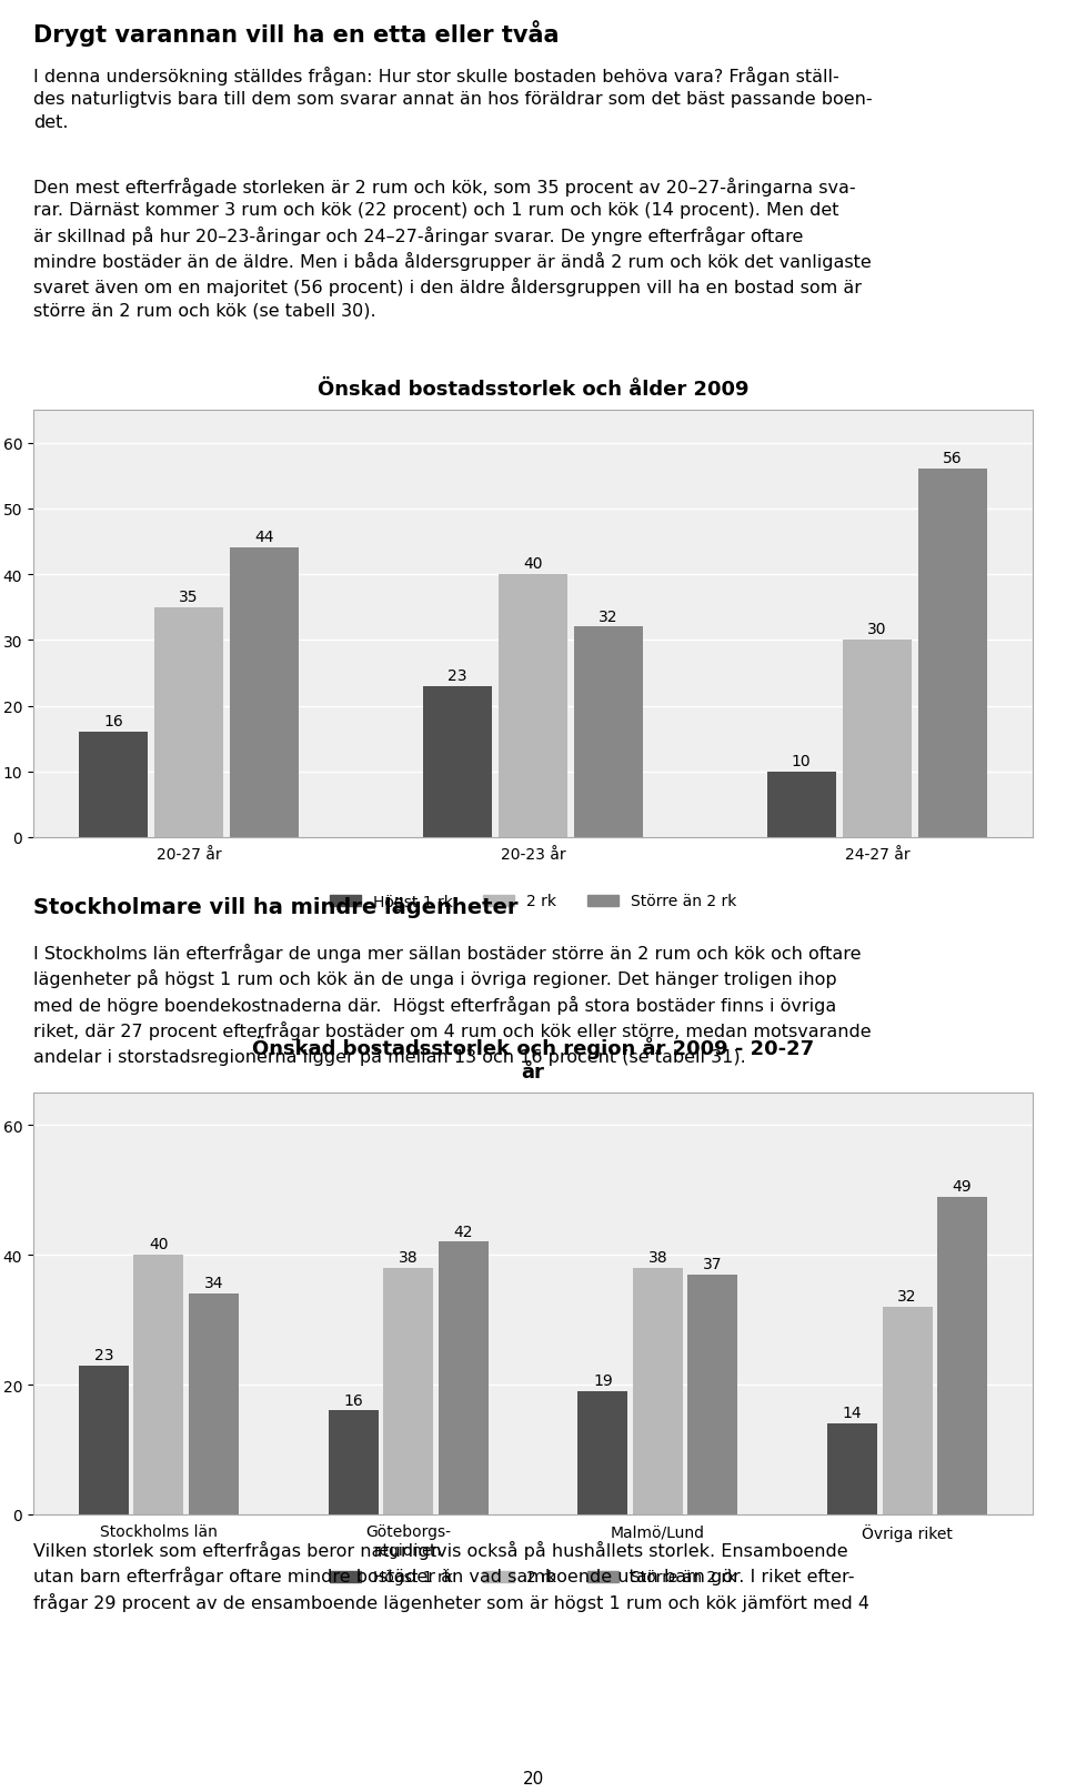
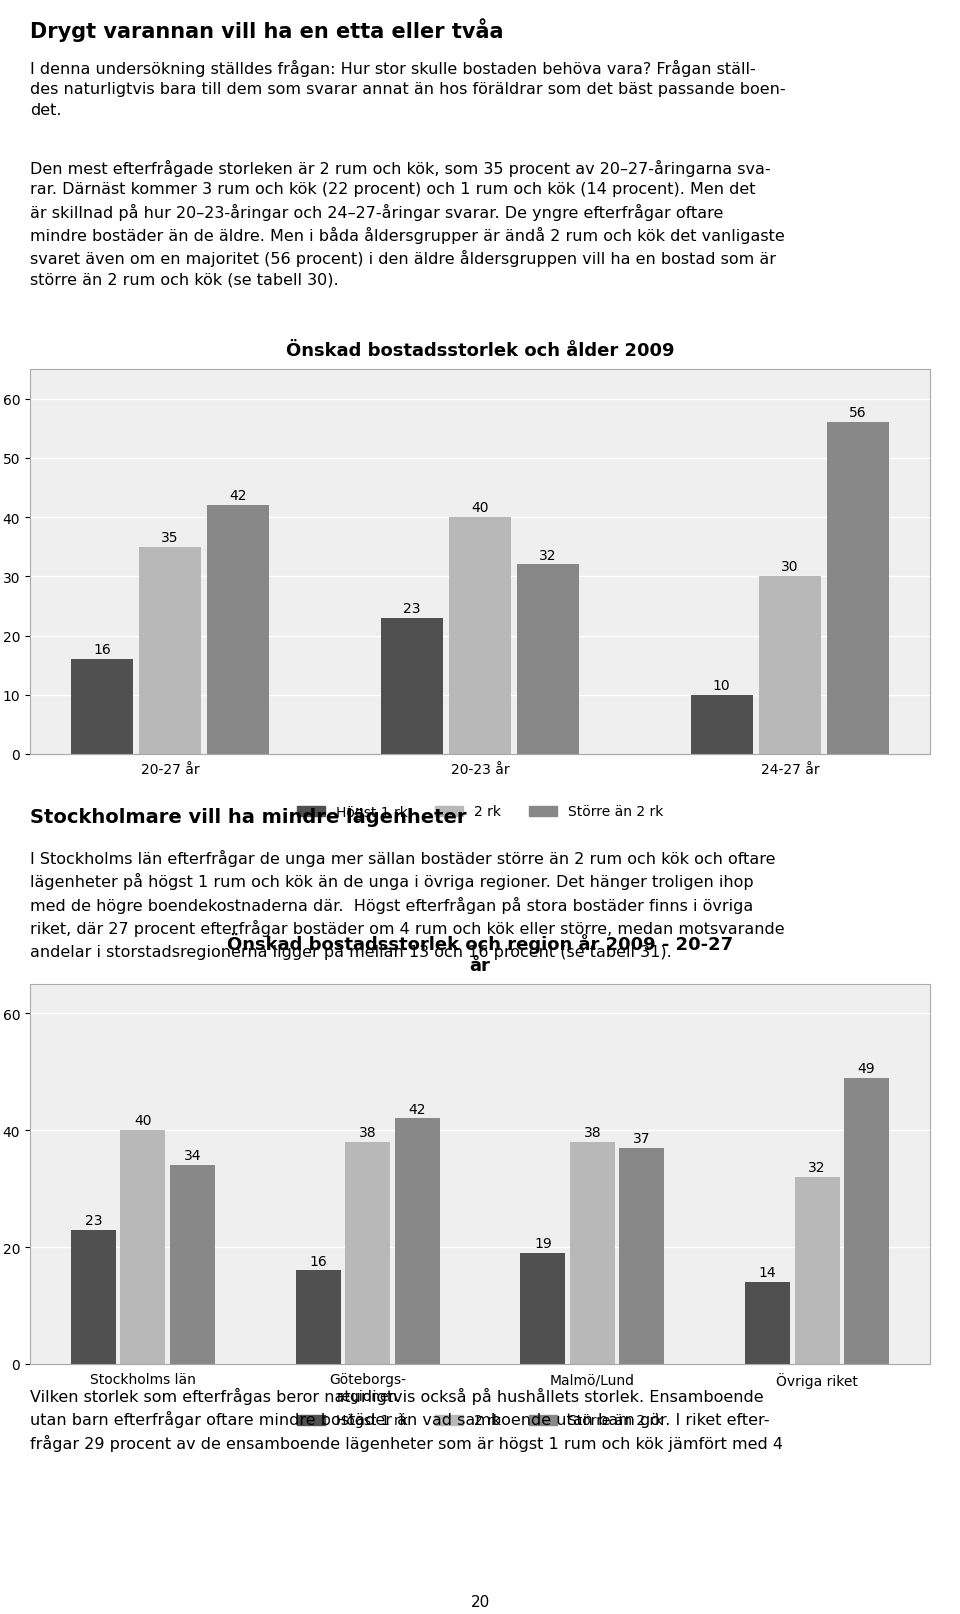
Önskad bostadsstorlek och ålder 2009/Större än 2 rk/20-27 år: 44 -> 42
